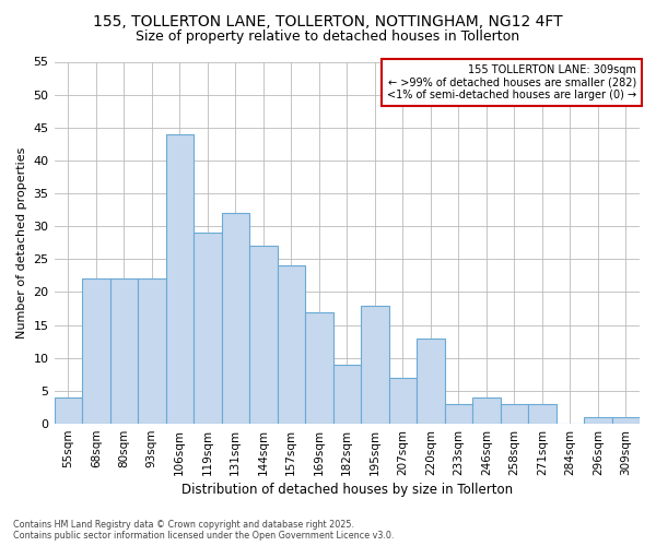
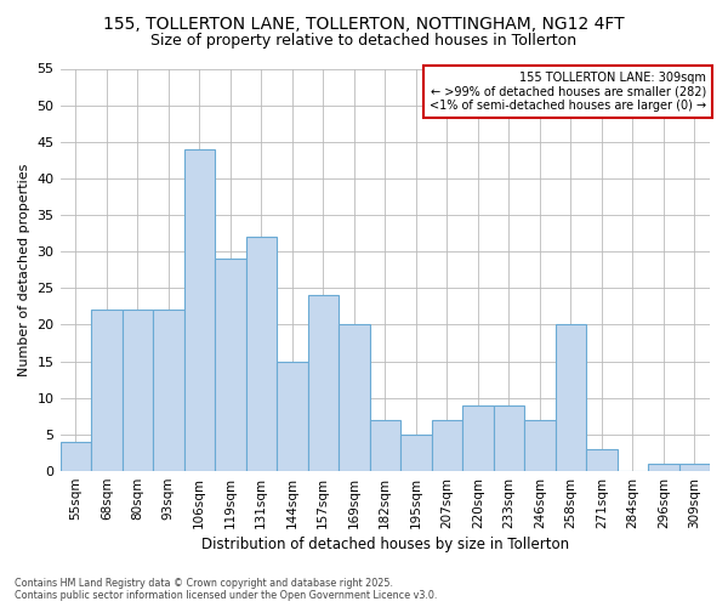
144sqm: 27 -> 15
169sqm: 17 -> 20
182sqm: 9 -> 7
195sqm: 18 -> 5
220sqm: 13 -> 9
233sqm: 3 -> 9
246sqm: 4 -> 7
258sqm: 3 -> 20
